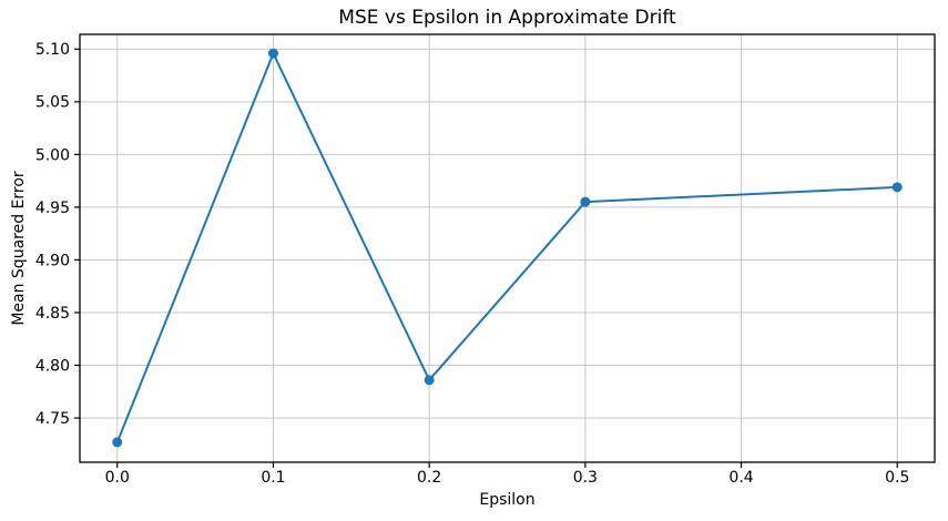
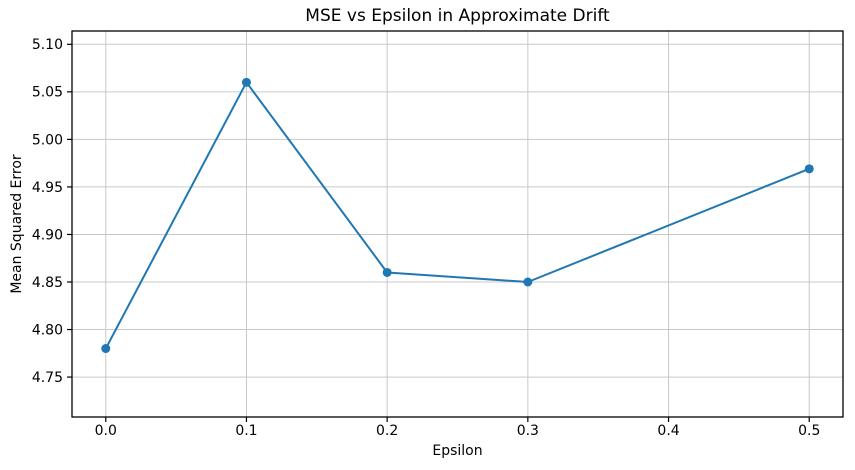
0.0: 4.73 -> 4.78
0.1: 5.10 -> 5.06
0.2: 4.79 -> 4.86
0.3: 4.96 -> 4.85
